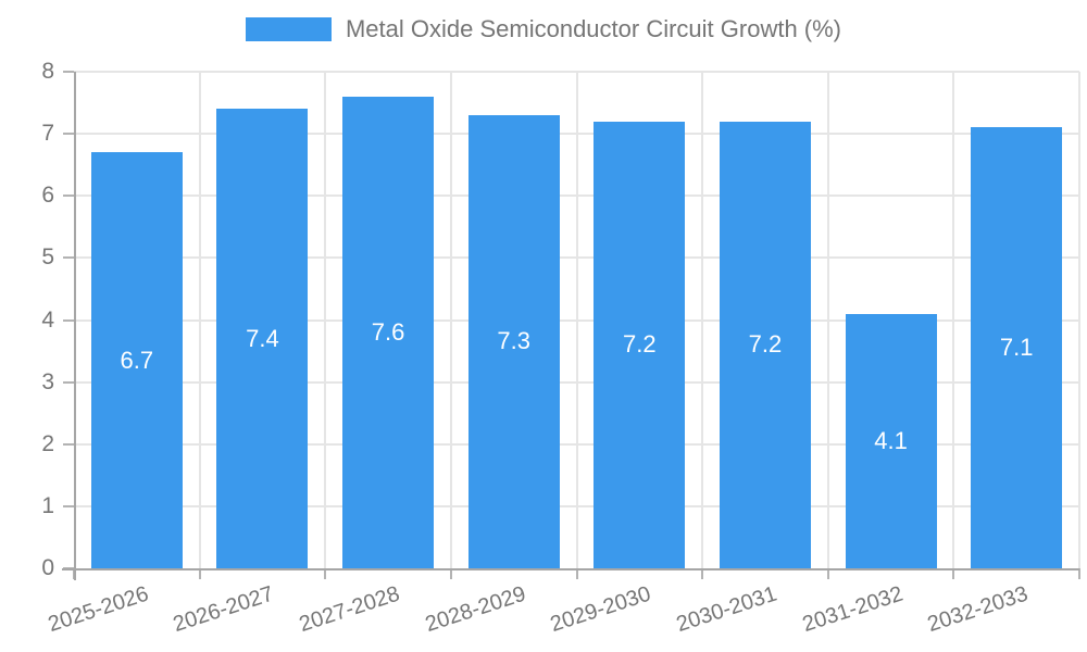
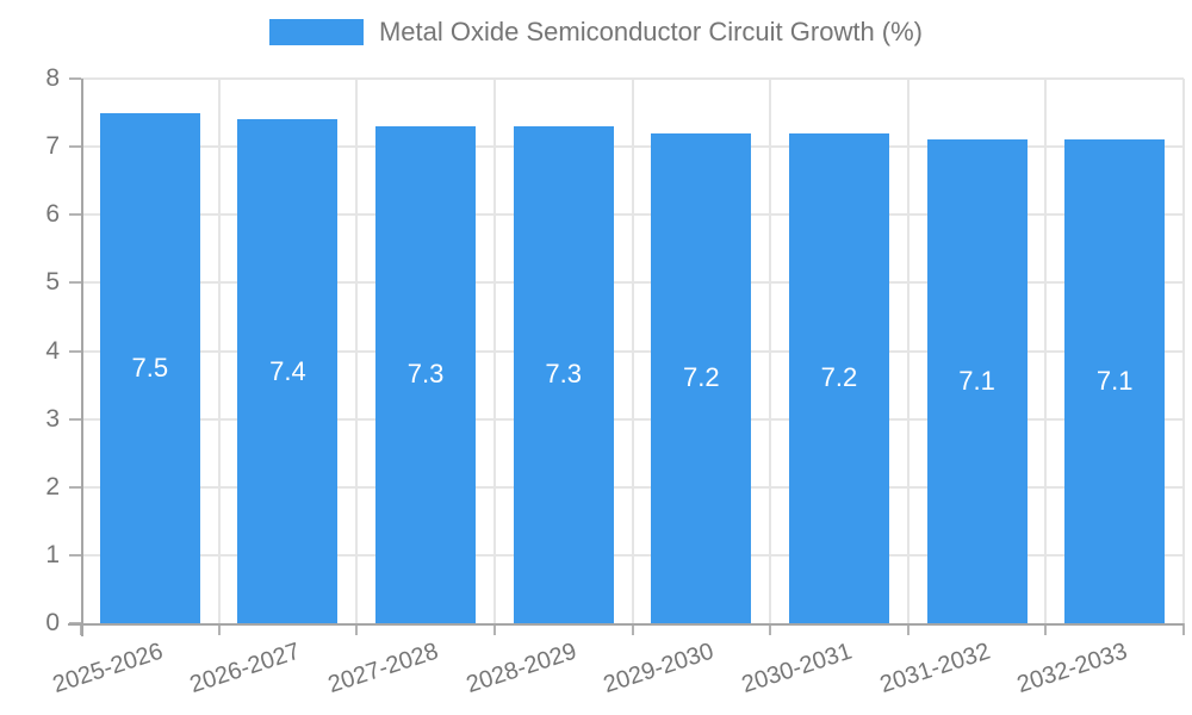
2025-2026: 6.7 -> 7.5
2027-2028: 7.6 -> 7.3
2031-2032: 4.1 -> 7.1
